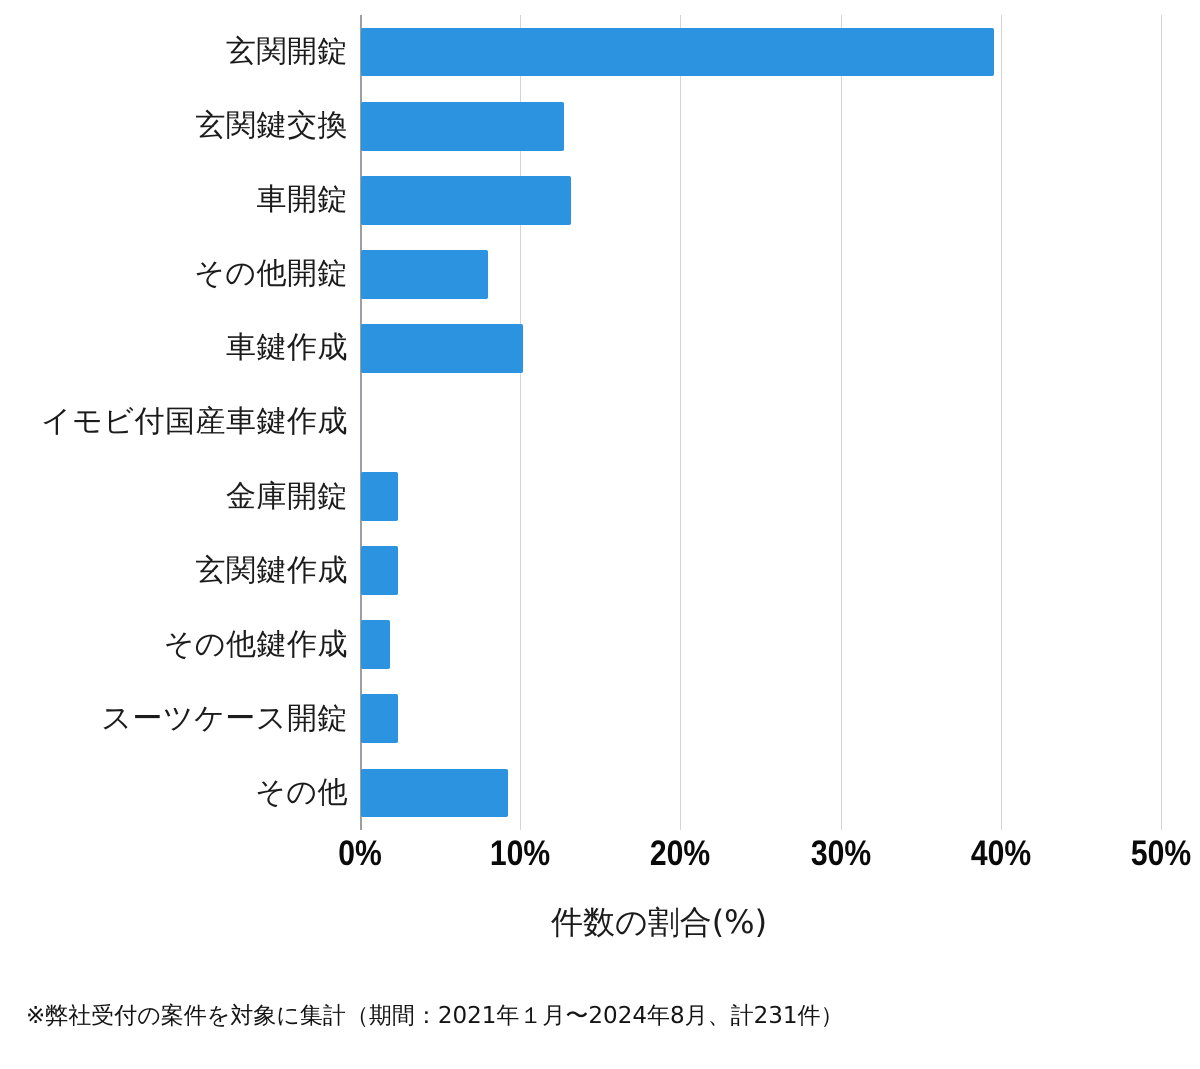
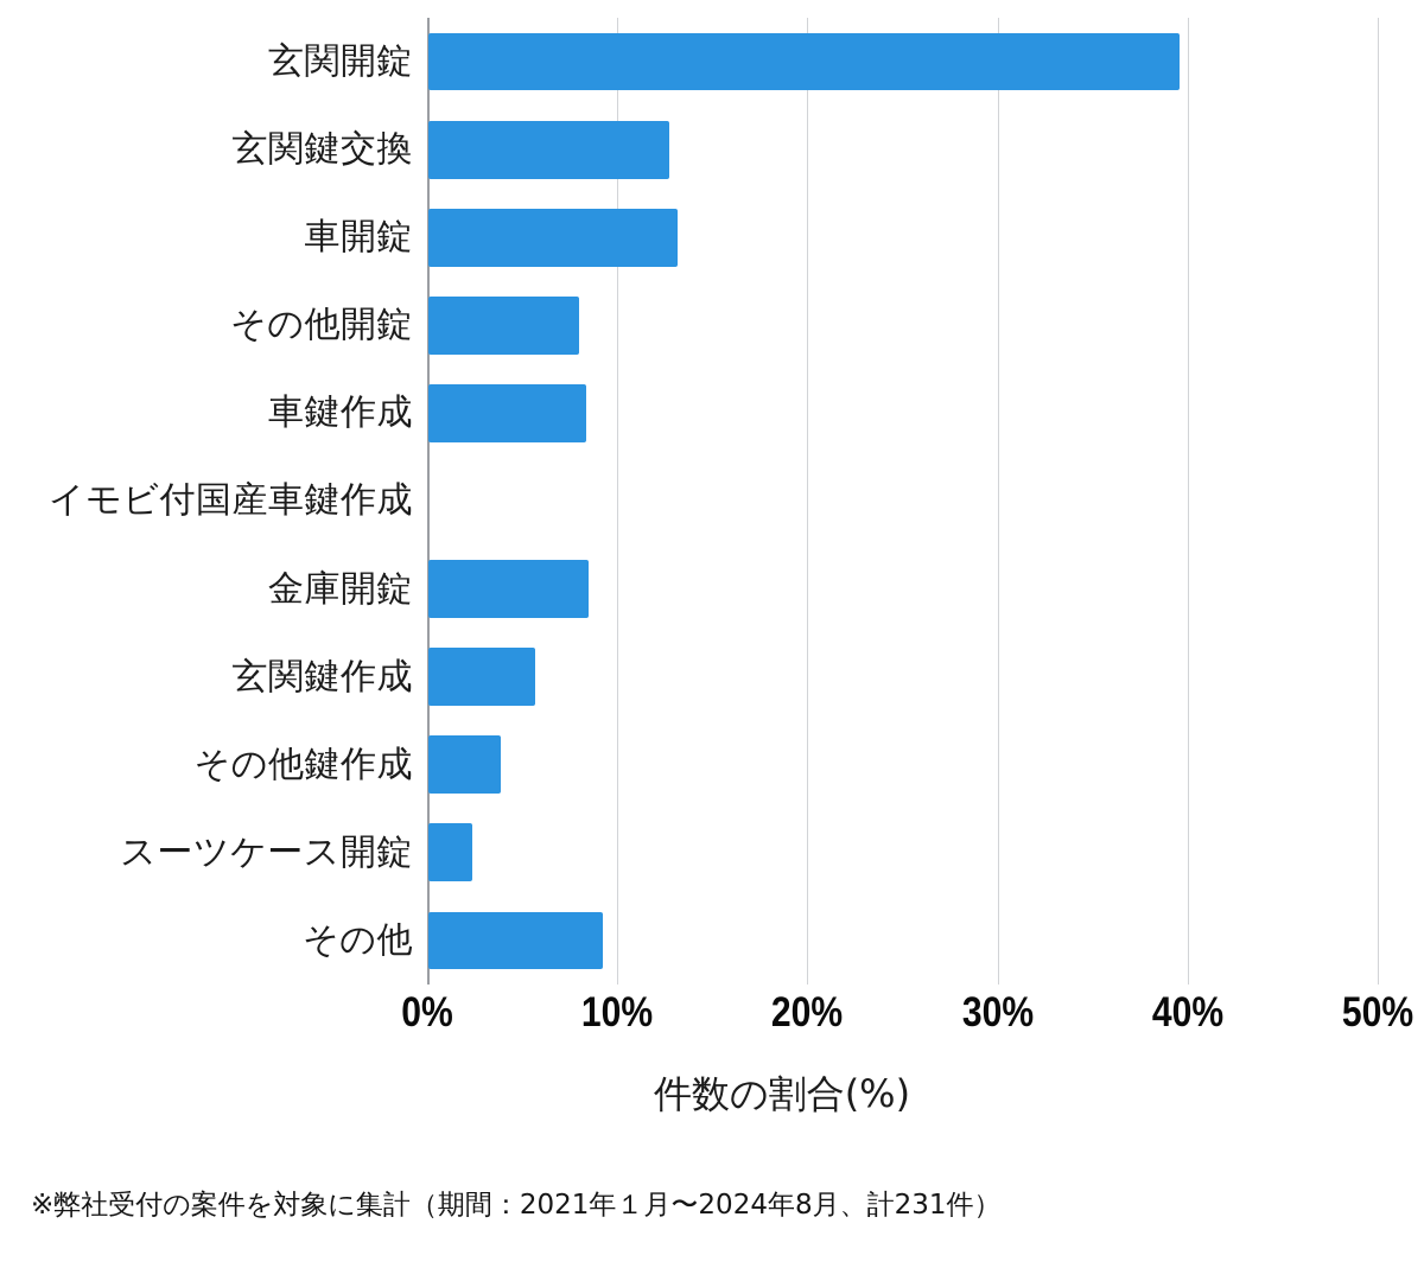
車鍵作成: 10.1% -> 8.3%
金庫開錠: 2.3% -> 8.4%
玄関鍵作成: 2.3% -> 5.6%
その他鍵作成: 1.8% -> 3.8%
